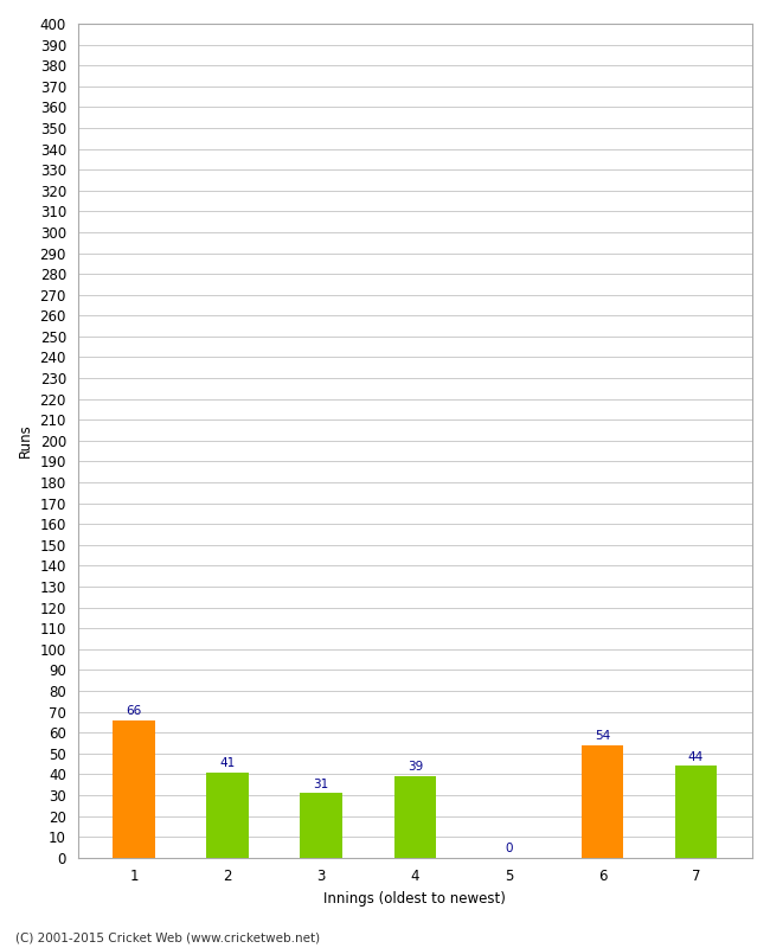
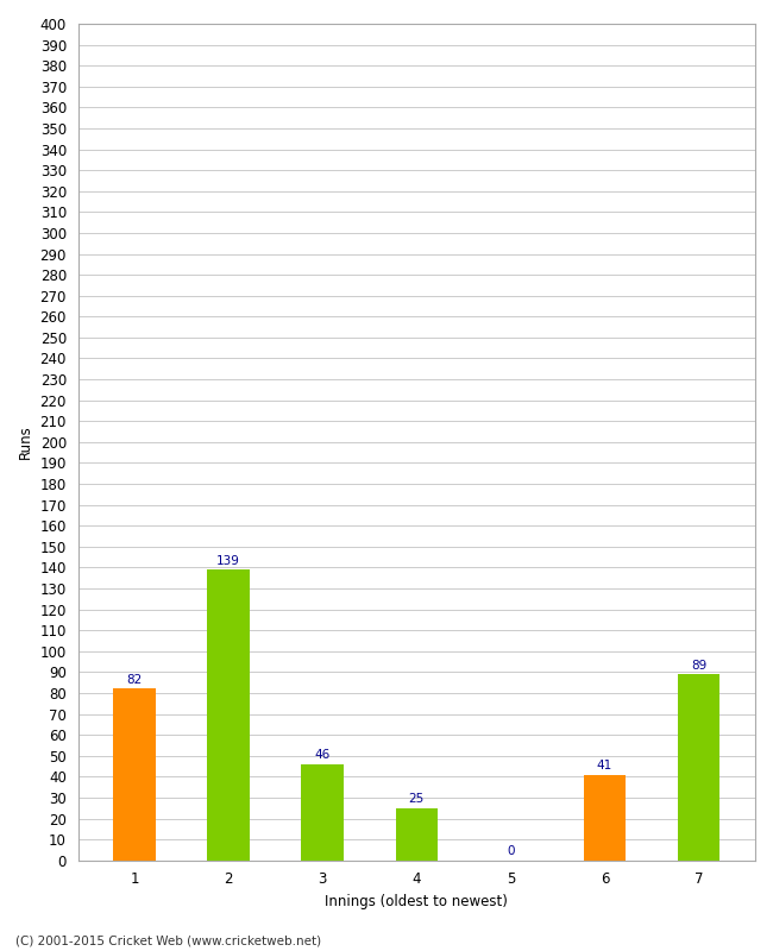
1: 66 -> 82
2: 41 -> 139
3: 31 -> 46
4: 39 -> 25
6: 54 -> 41
7: 44 -> 89
